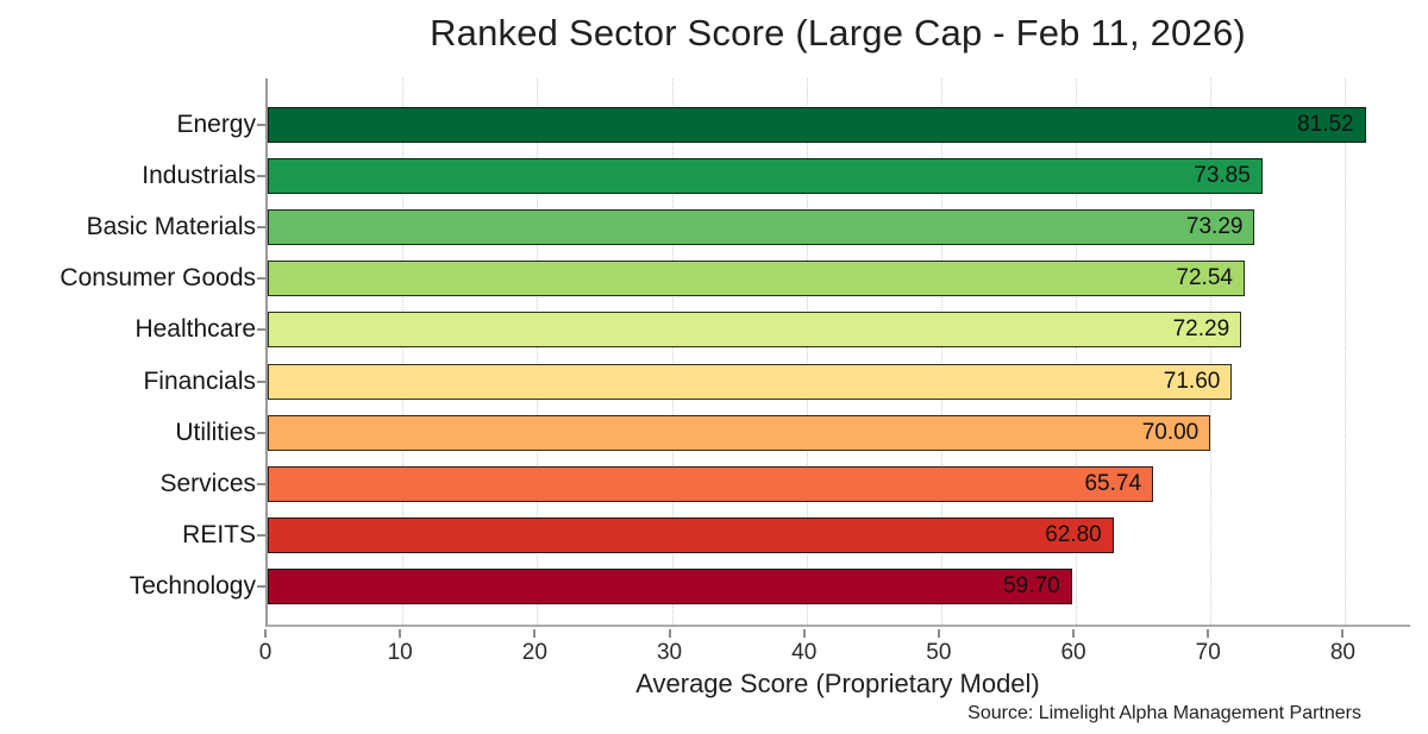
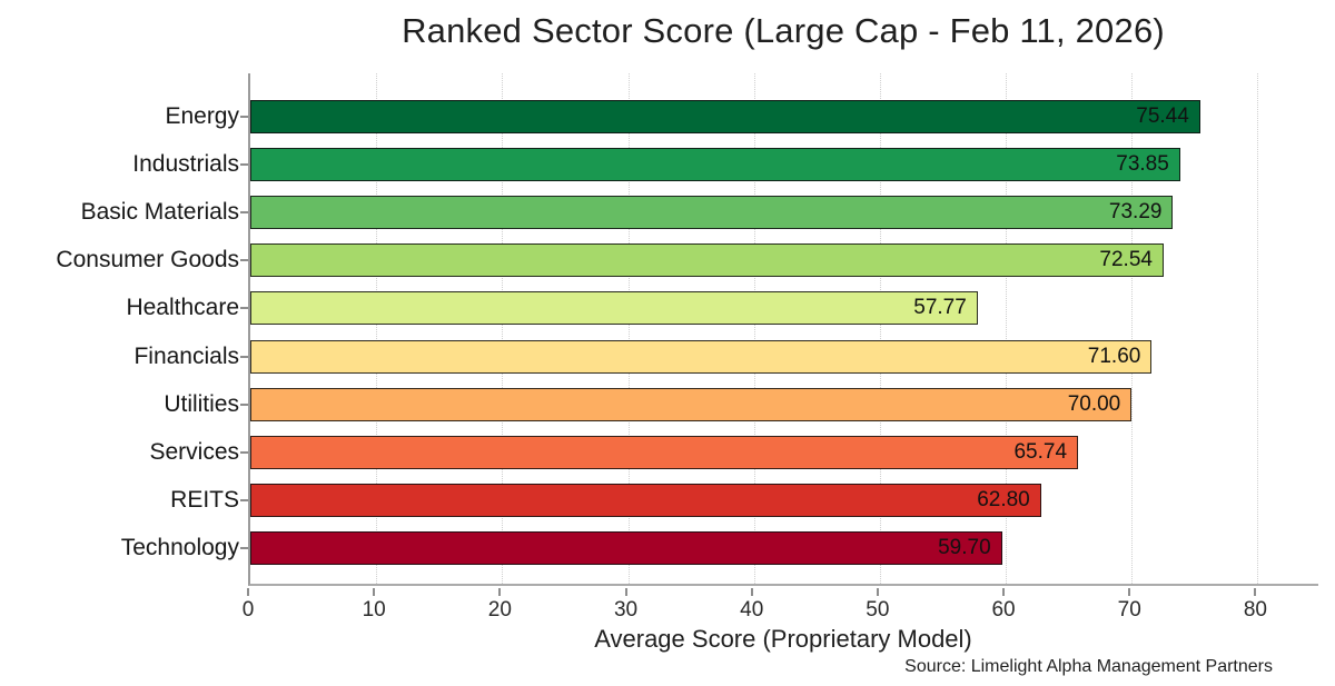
Energy: 81.52 -> 75.44
Healthcare: 72.29 -> 57.77
